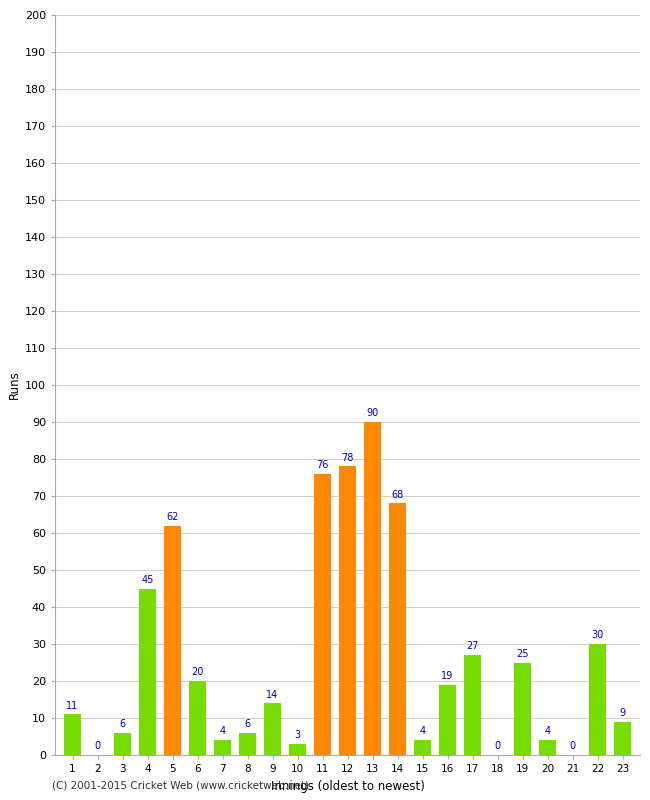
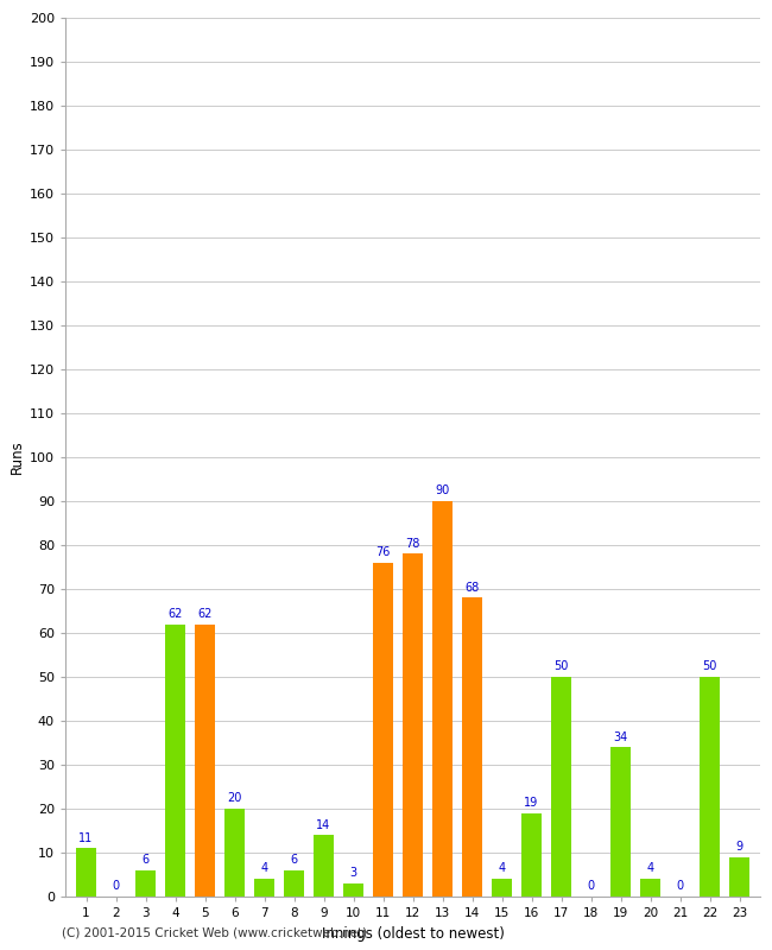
4: 45 -> 62
17: 27 -> 50
19: 25 -> 34
22: 30 -> 50
